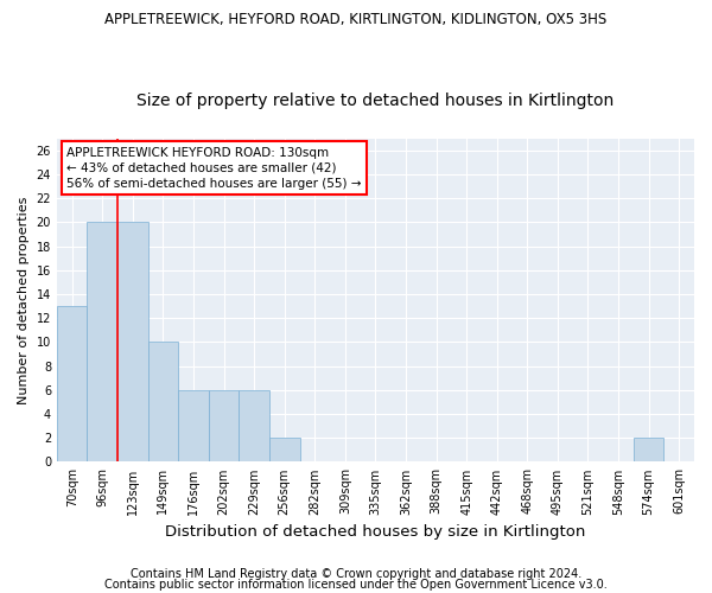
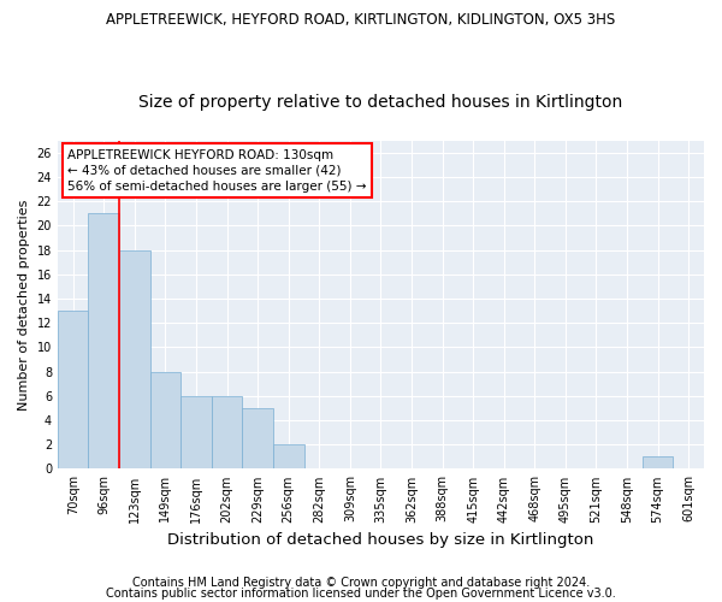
96sqm: 20 -> 21
123sqm: 20 -> 18
149sqm: 10 -> 8
229sqm: 6 -> 5
574sqm: 2 -> 1
